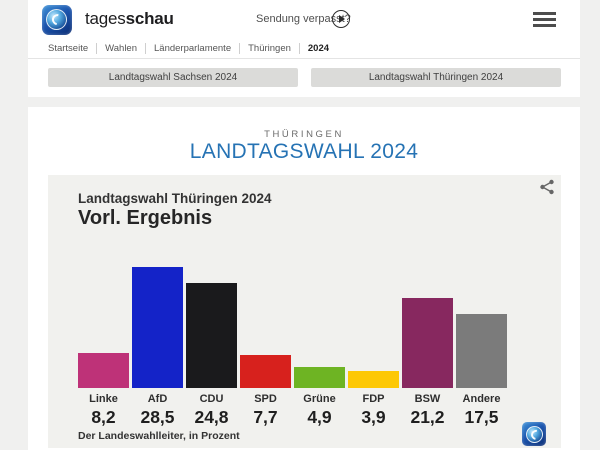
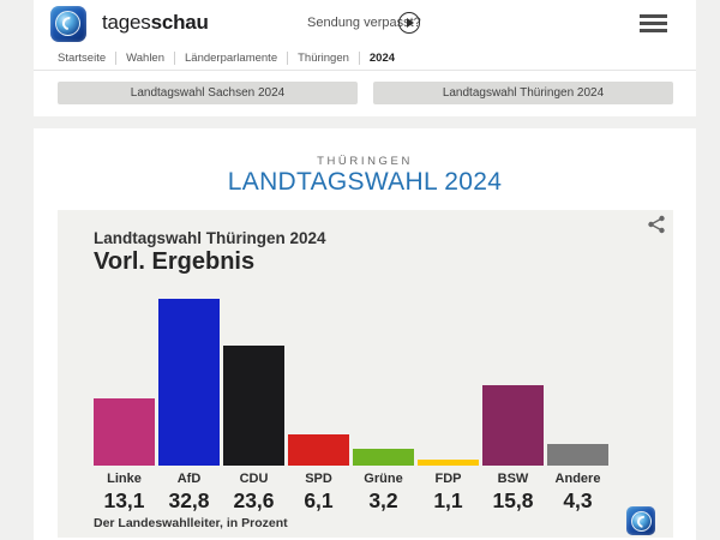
Linke: 8,2 -> 13,1
AfD: 28,5 -> 32,8
CDU: 24,8 -> 23,6
SPD: 7,7 -> 6,1
Grüne: 4,9 -> 3,2
FDP: 3,9 -> 1,1
BSW: 21,2 -> 15,8
Andere: 17,5 -> 4,3
